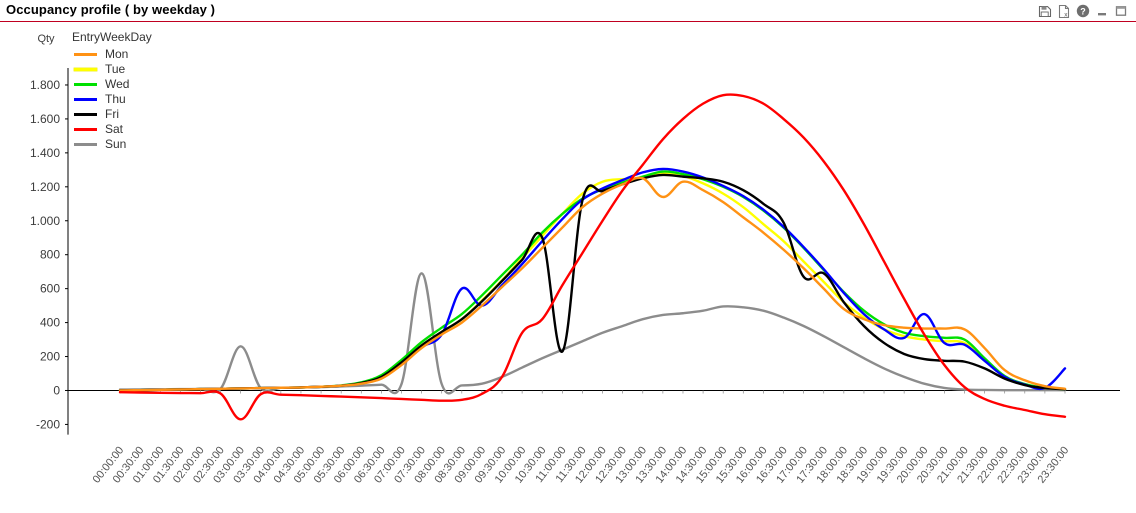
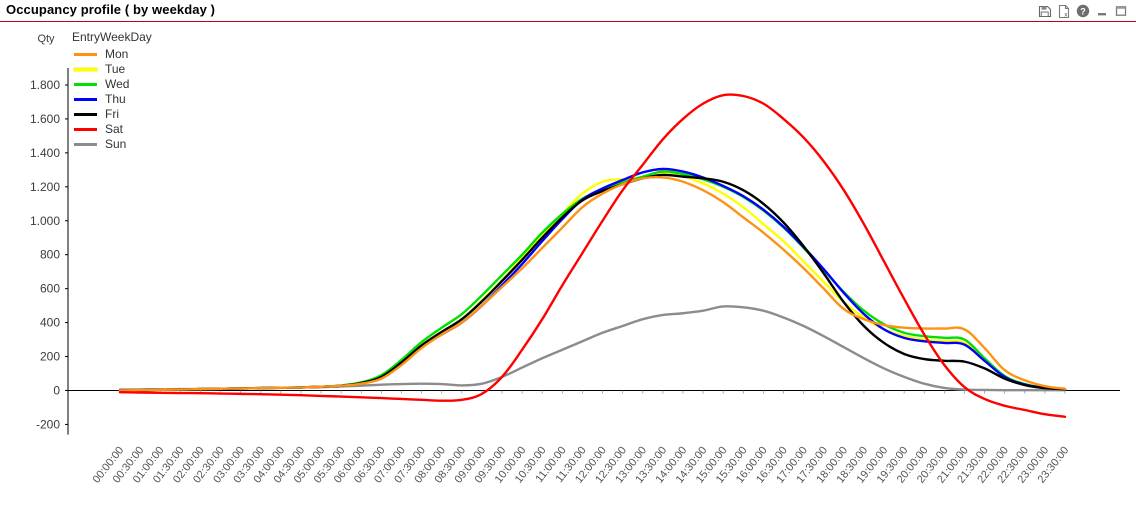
Sat/03:00:00: -170 -> -20
Sun/03:00:00: 260 -> 10
Sun/07:30:00: 690 -> 40
Thu/08:30:00: 600 -> 400
Sat/10:00:00: 340 -> 240
Fri/11:00:00: 230 -> 1020
Mon/13:30:00: 1140 -> 1260
Fri/17:00:00: 670 -> 850
Thu/20:00:00: 450 -> 290
Thu/23:30:00: 130 -> 10
